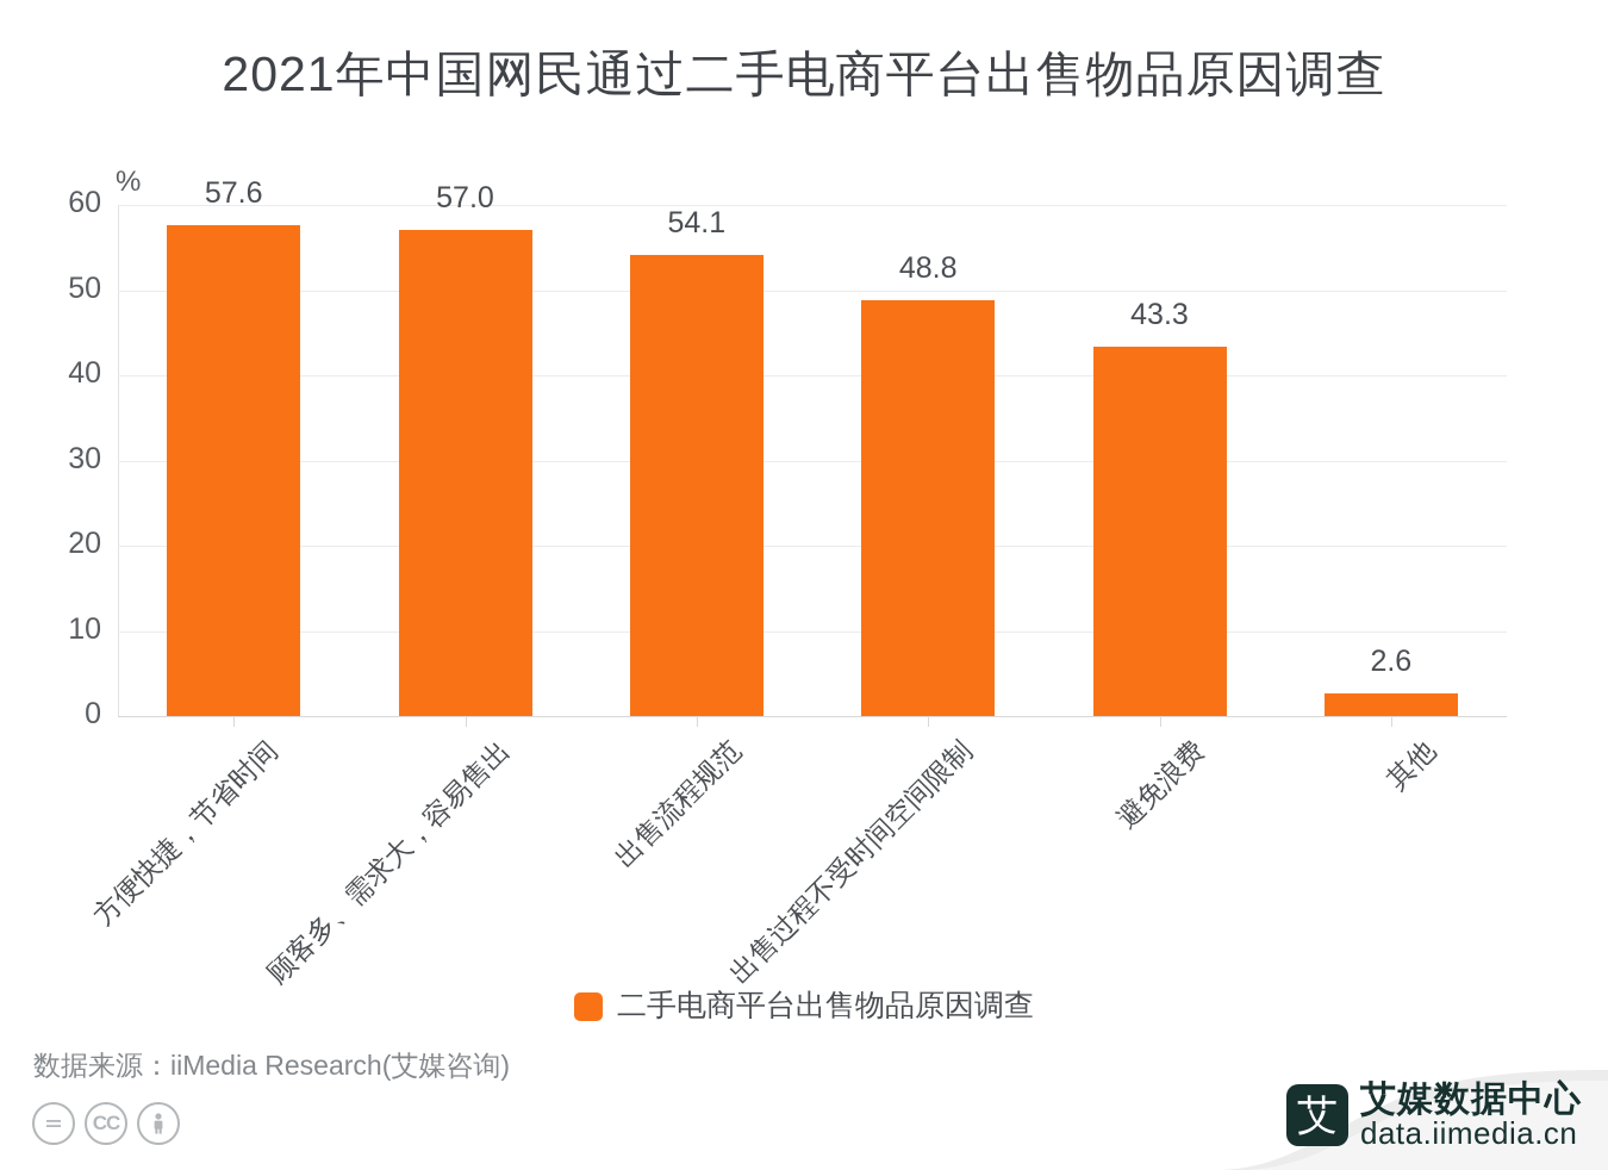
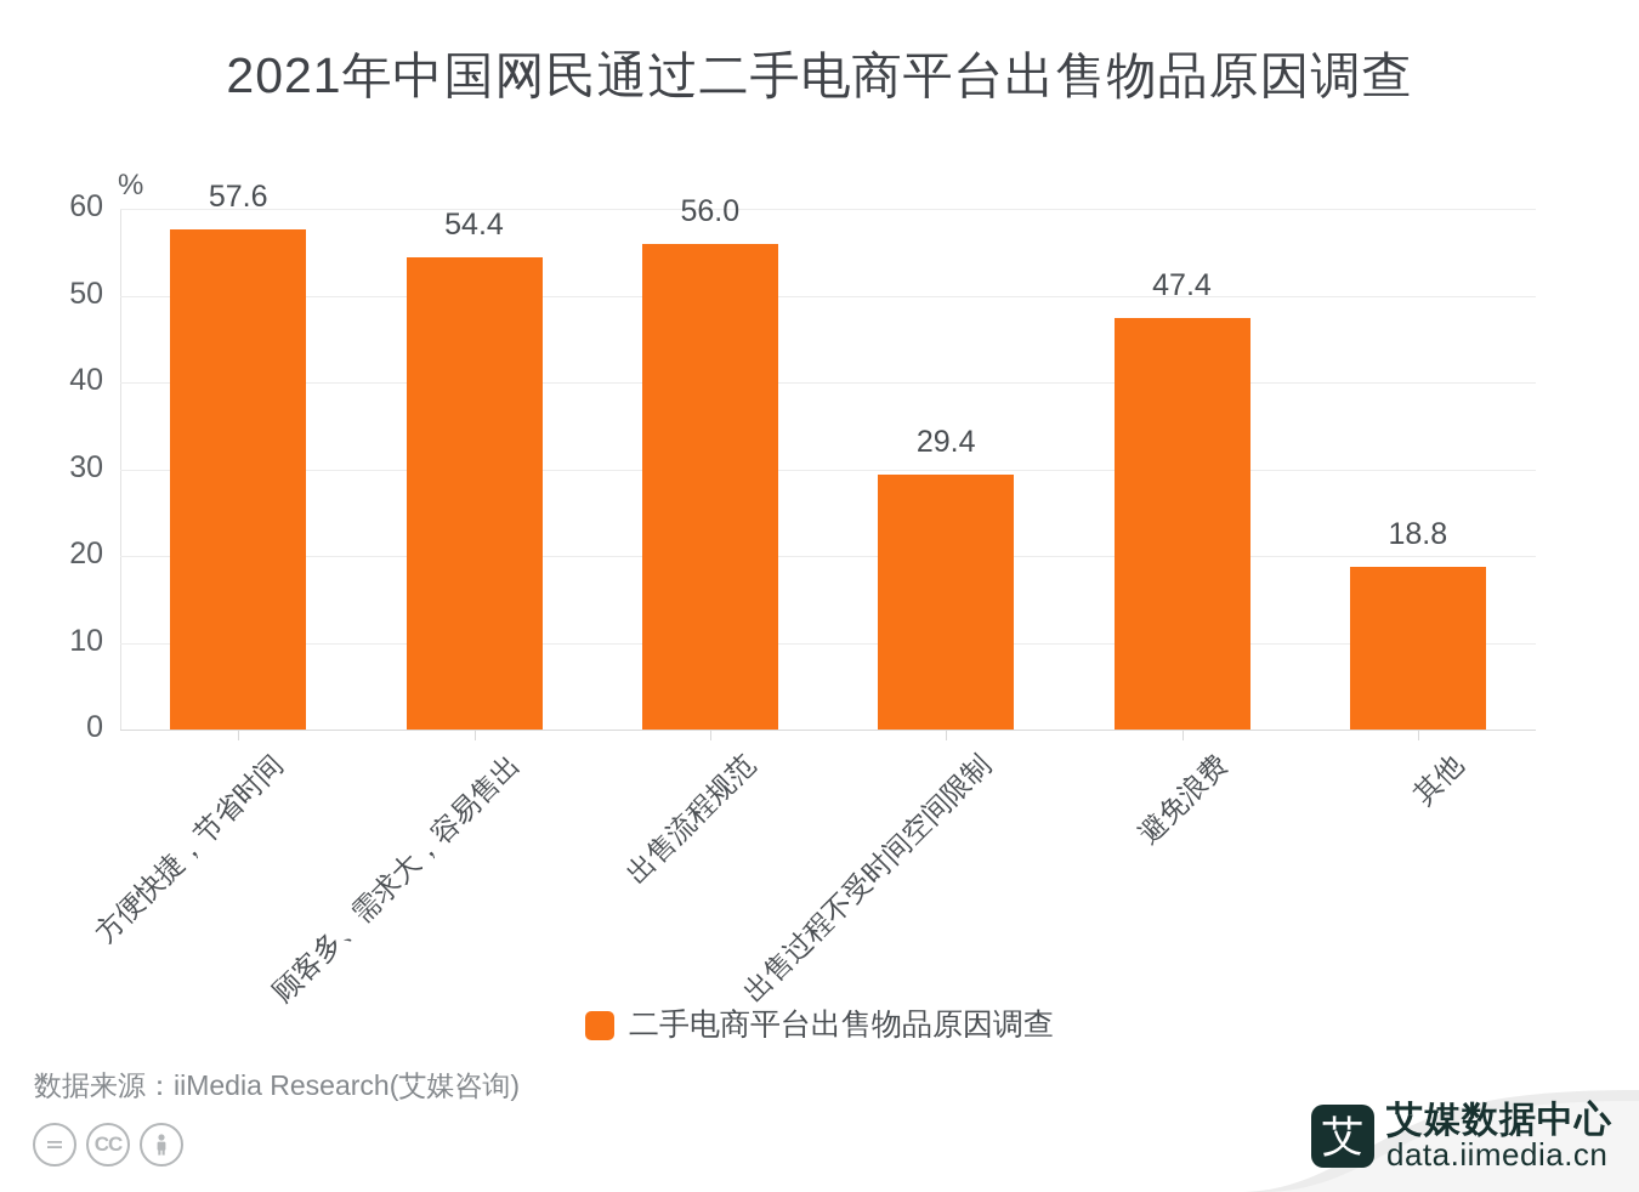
顾客多、需求大，容易售出: 57.0 -> 54.4
出售流程规范: 54.1 -> 56.0
出售过程不受时间空间限制: 48.8 -> 29.4
避免浪费: 43.3 -> 47.4
其他: 2.6 -> 18.8
